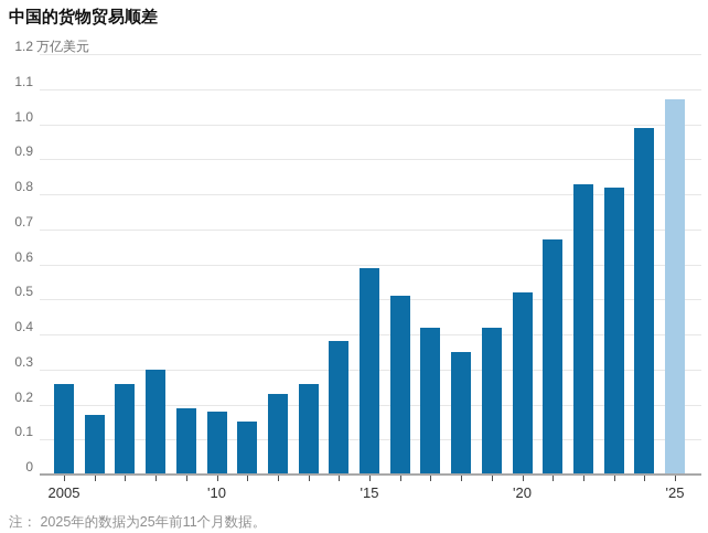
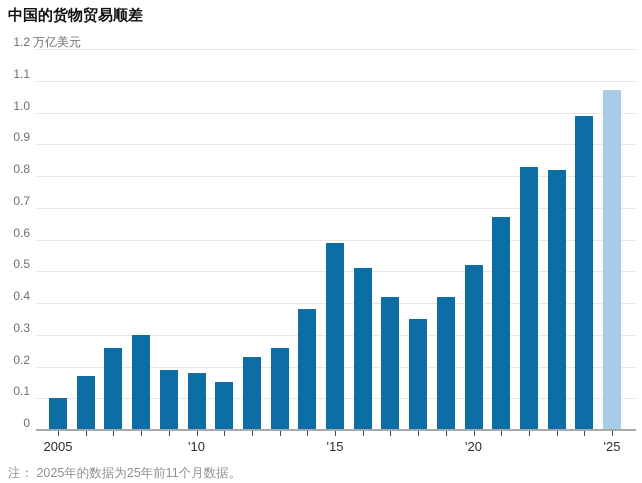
2005: 0.26 -> 0.10
